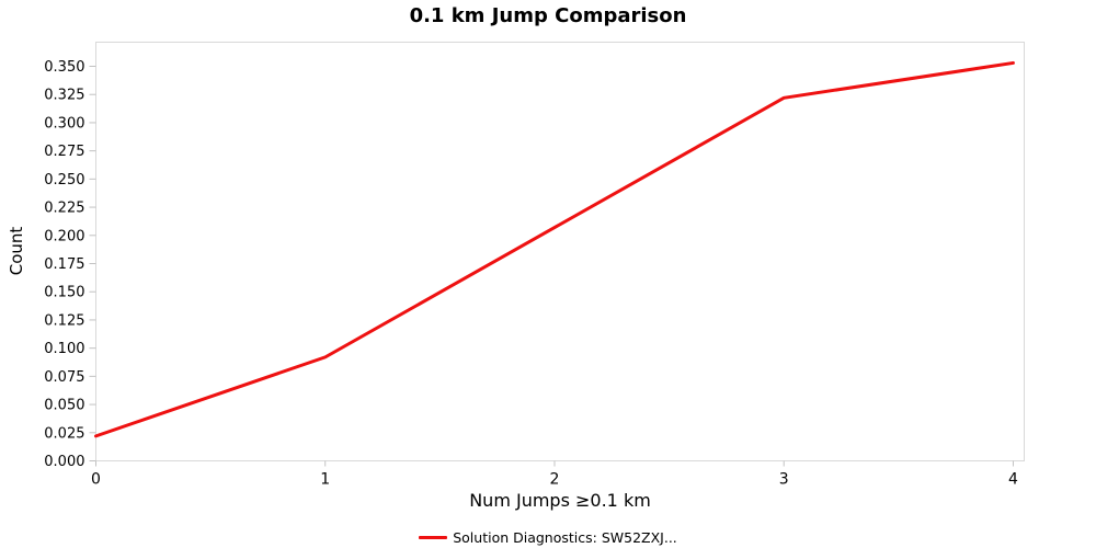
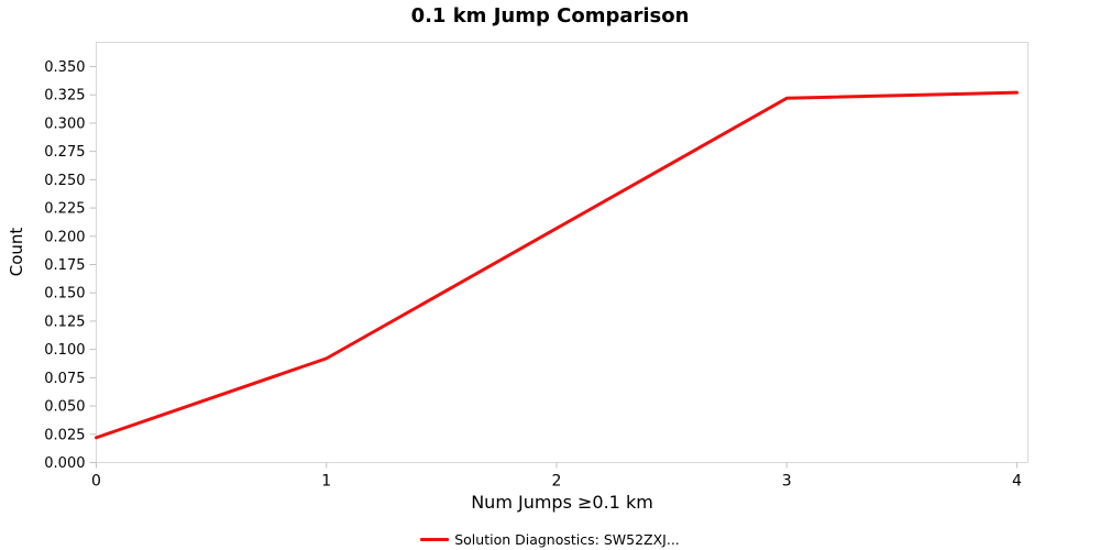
4: 0.353 -> 0.327
